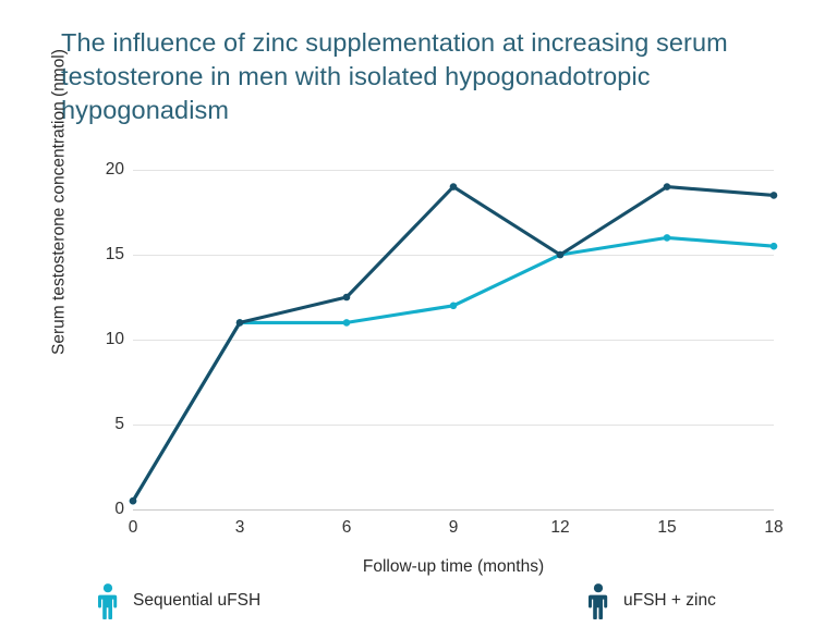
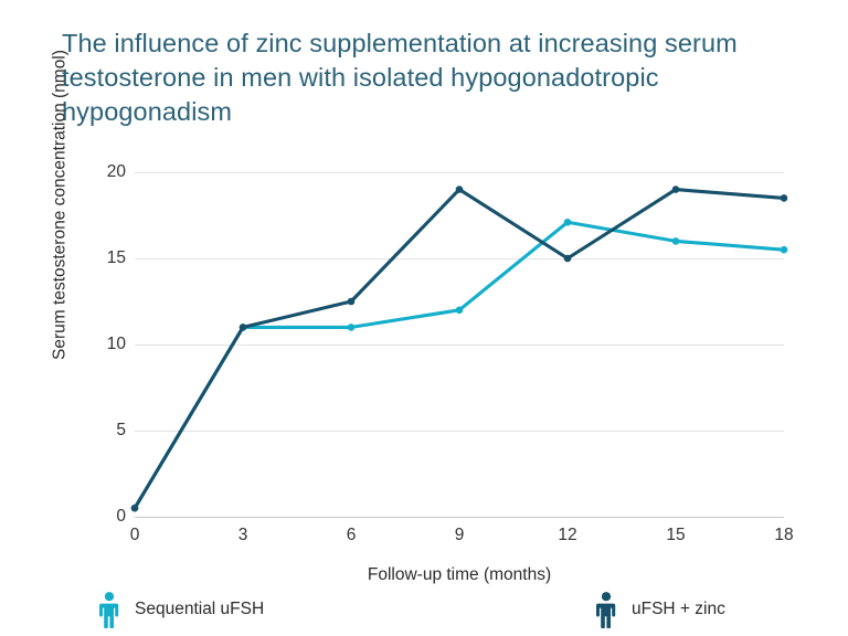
Sequential uFSH/12: 15.0 -> 17.1
